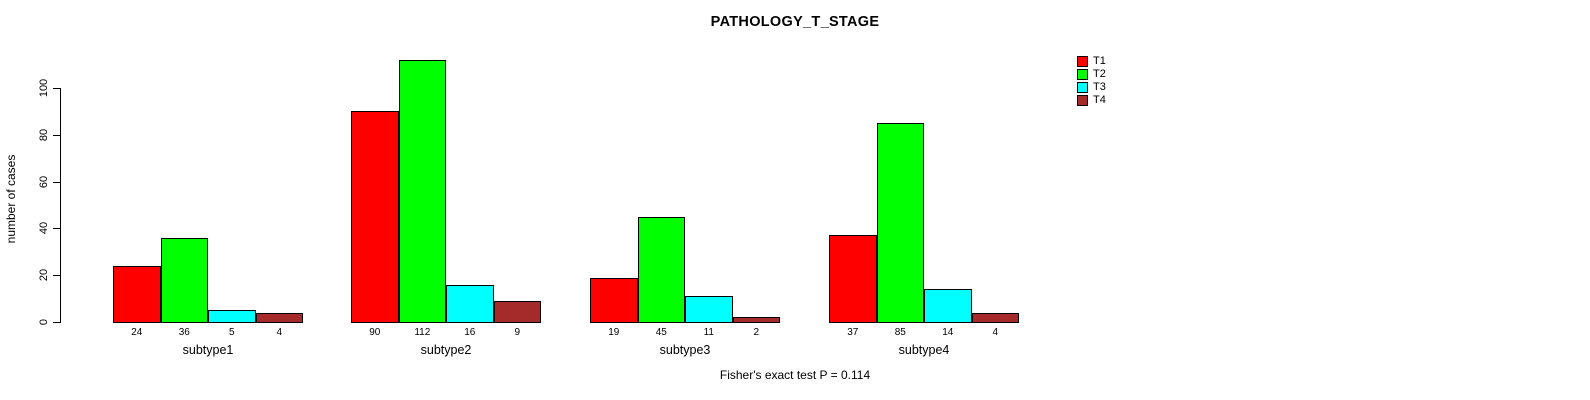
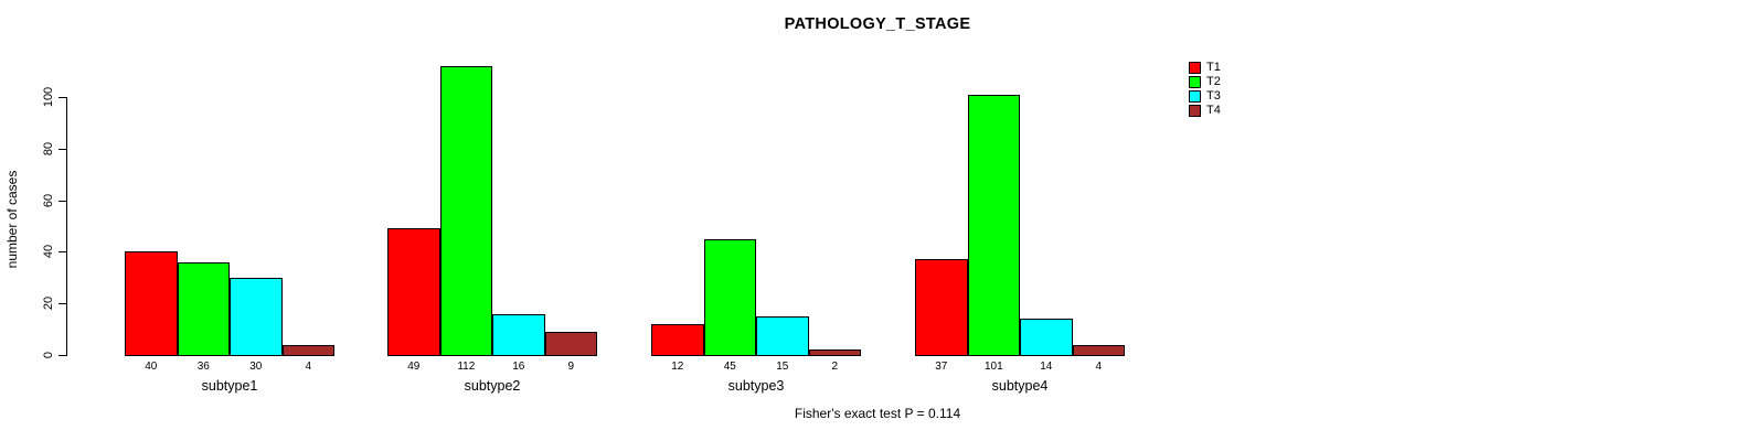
T1/subtype1: 24 -> 40
T3/subtype1: 5 -> 30
T1/subtype2: 90 -> 49
T1/subtype3: 19 -> 12
T3/subtype3: 11 -> 15
T2/subtype4: 85 -> 101
